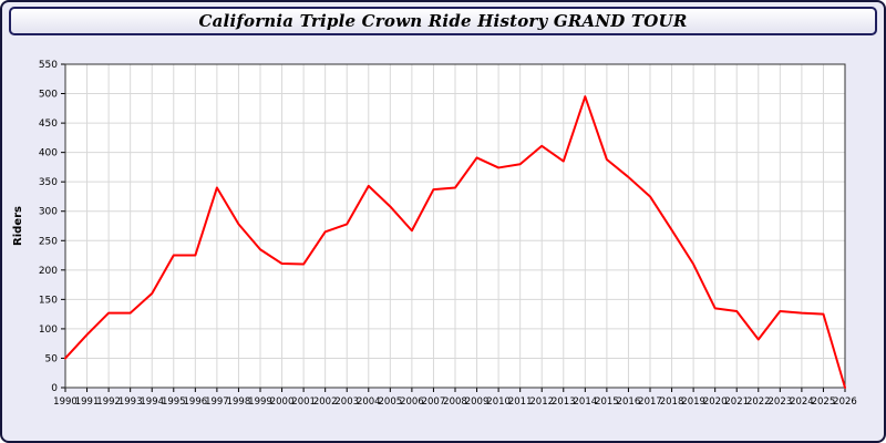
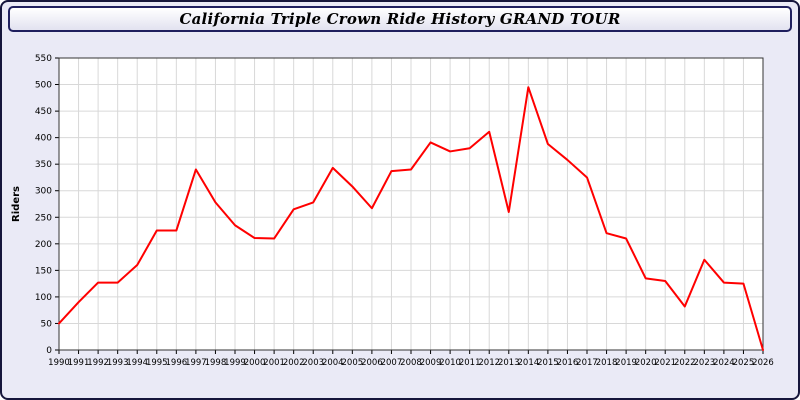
2013: 380 -> 260
2018: 270 -> 220
2023: 130 -> 170
